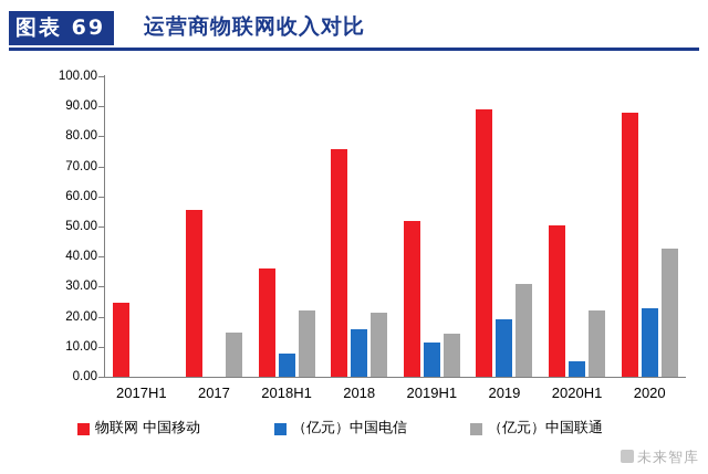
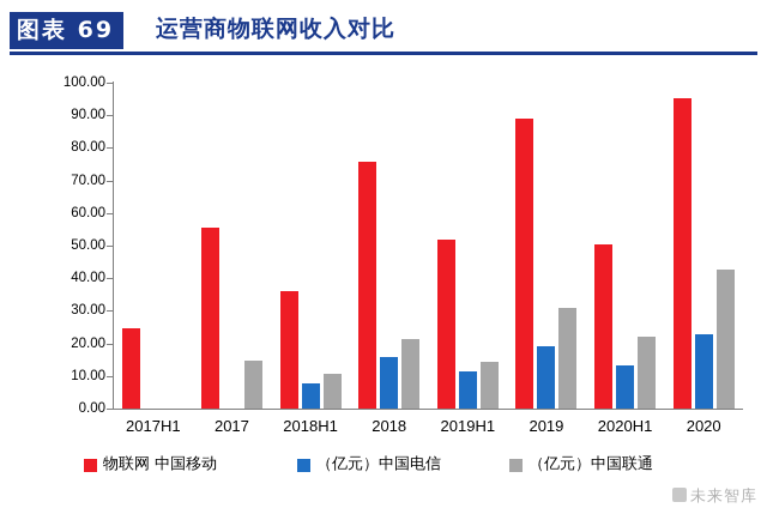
（亿元）中国联通/2018H1: 22 -> 10
（亿元）中国电信/2020H1: 5 -> 13
物联网 中国移动/2020: 88 -> 95
